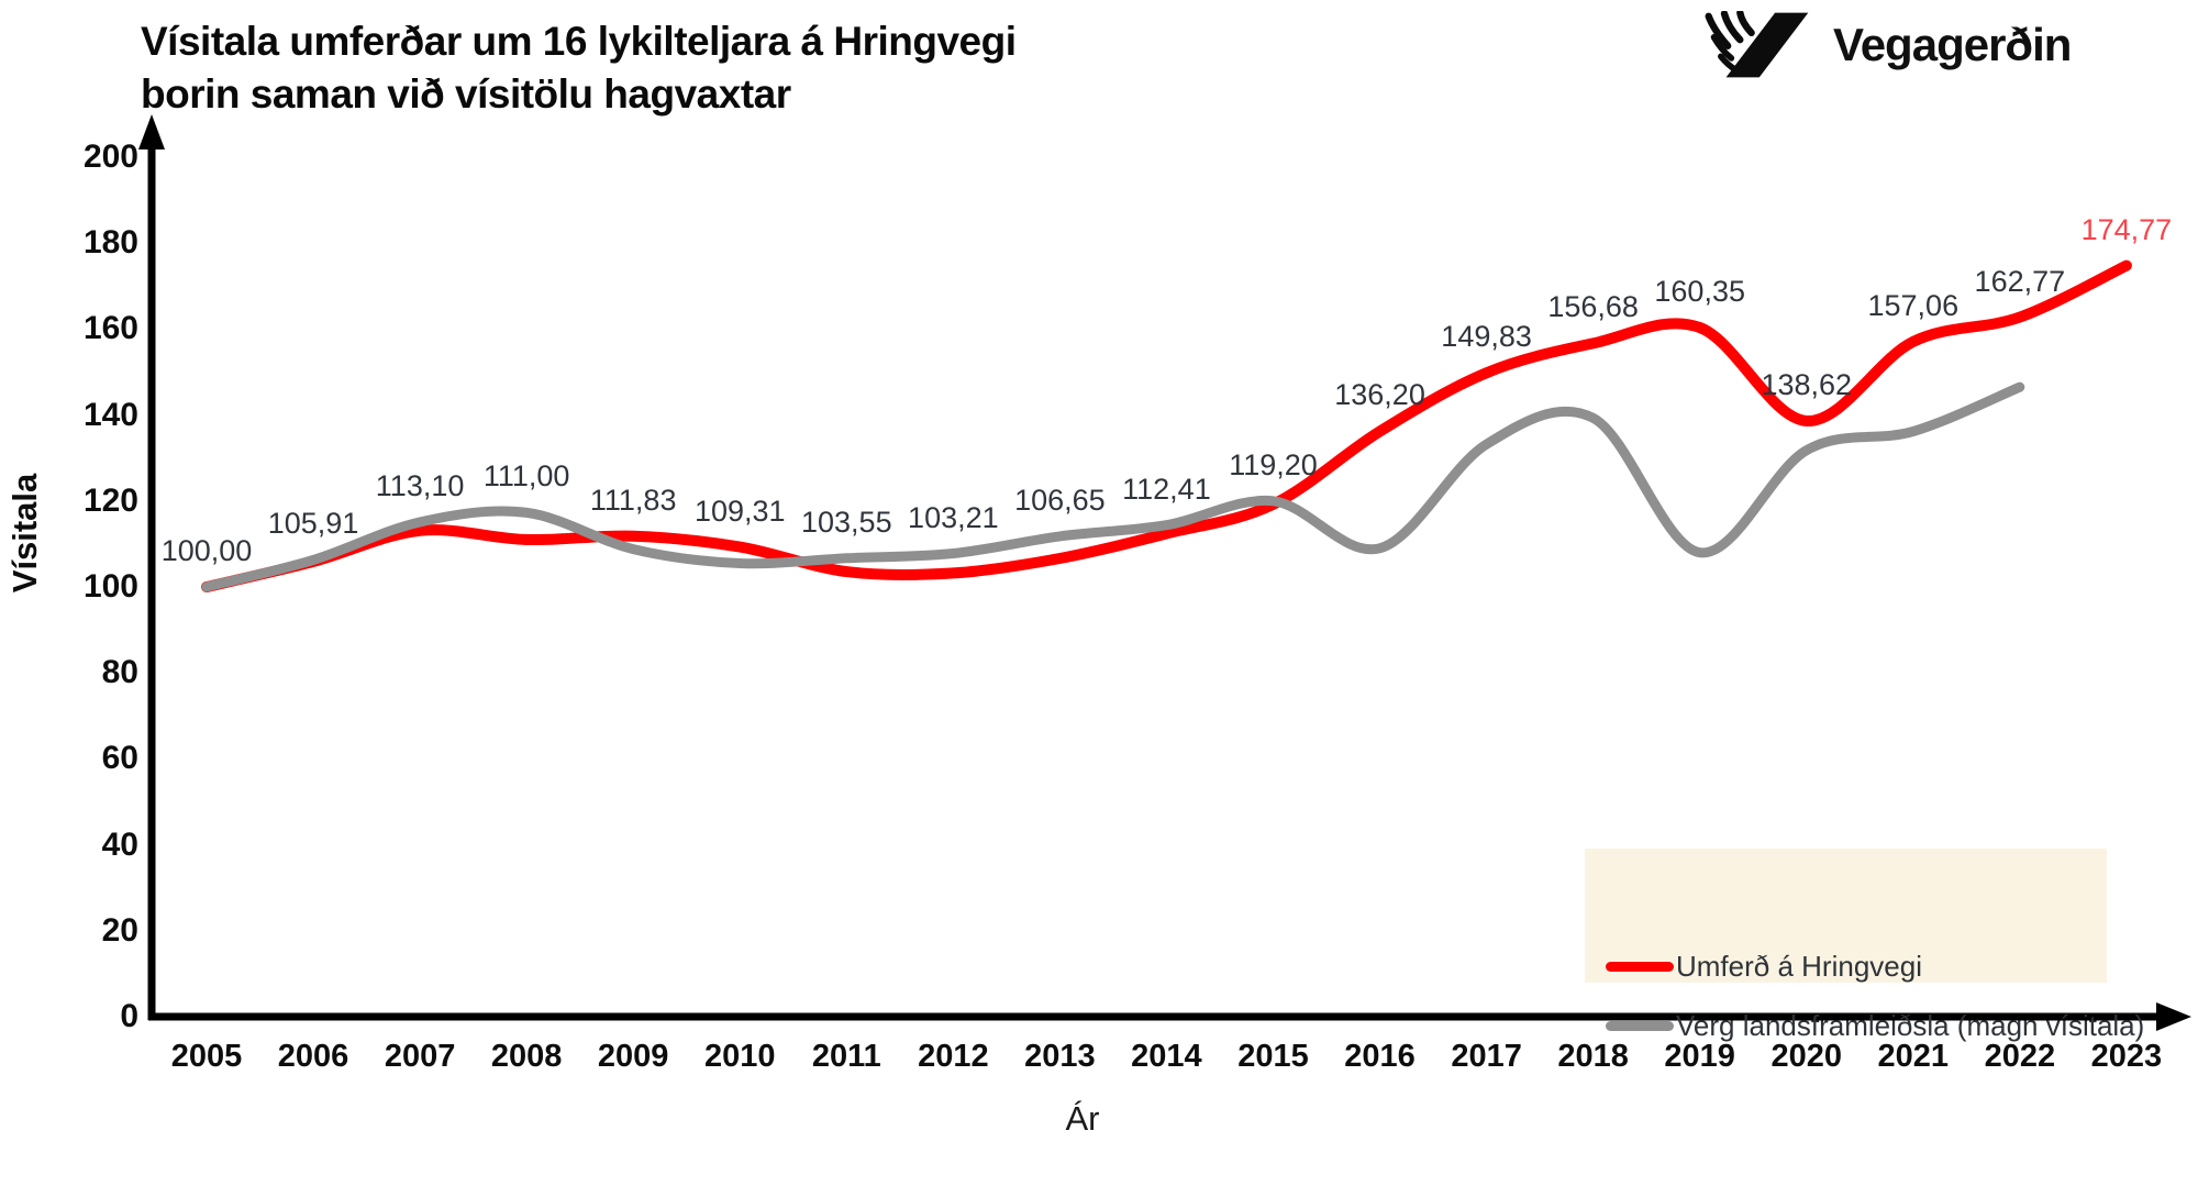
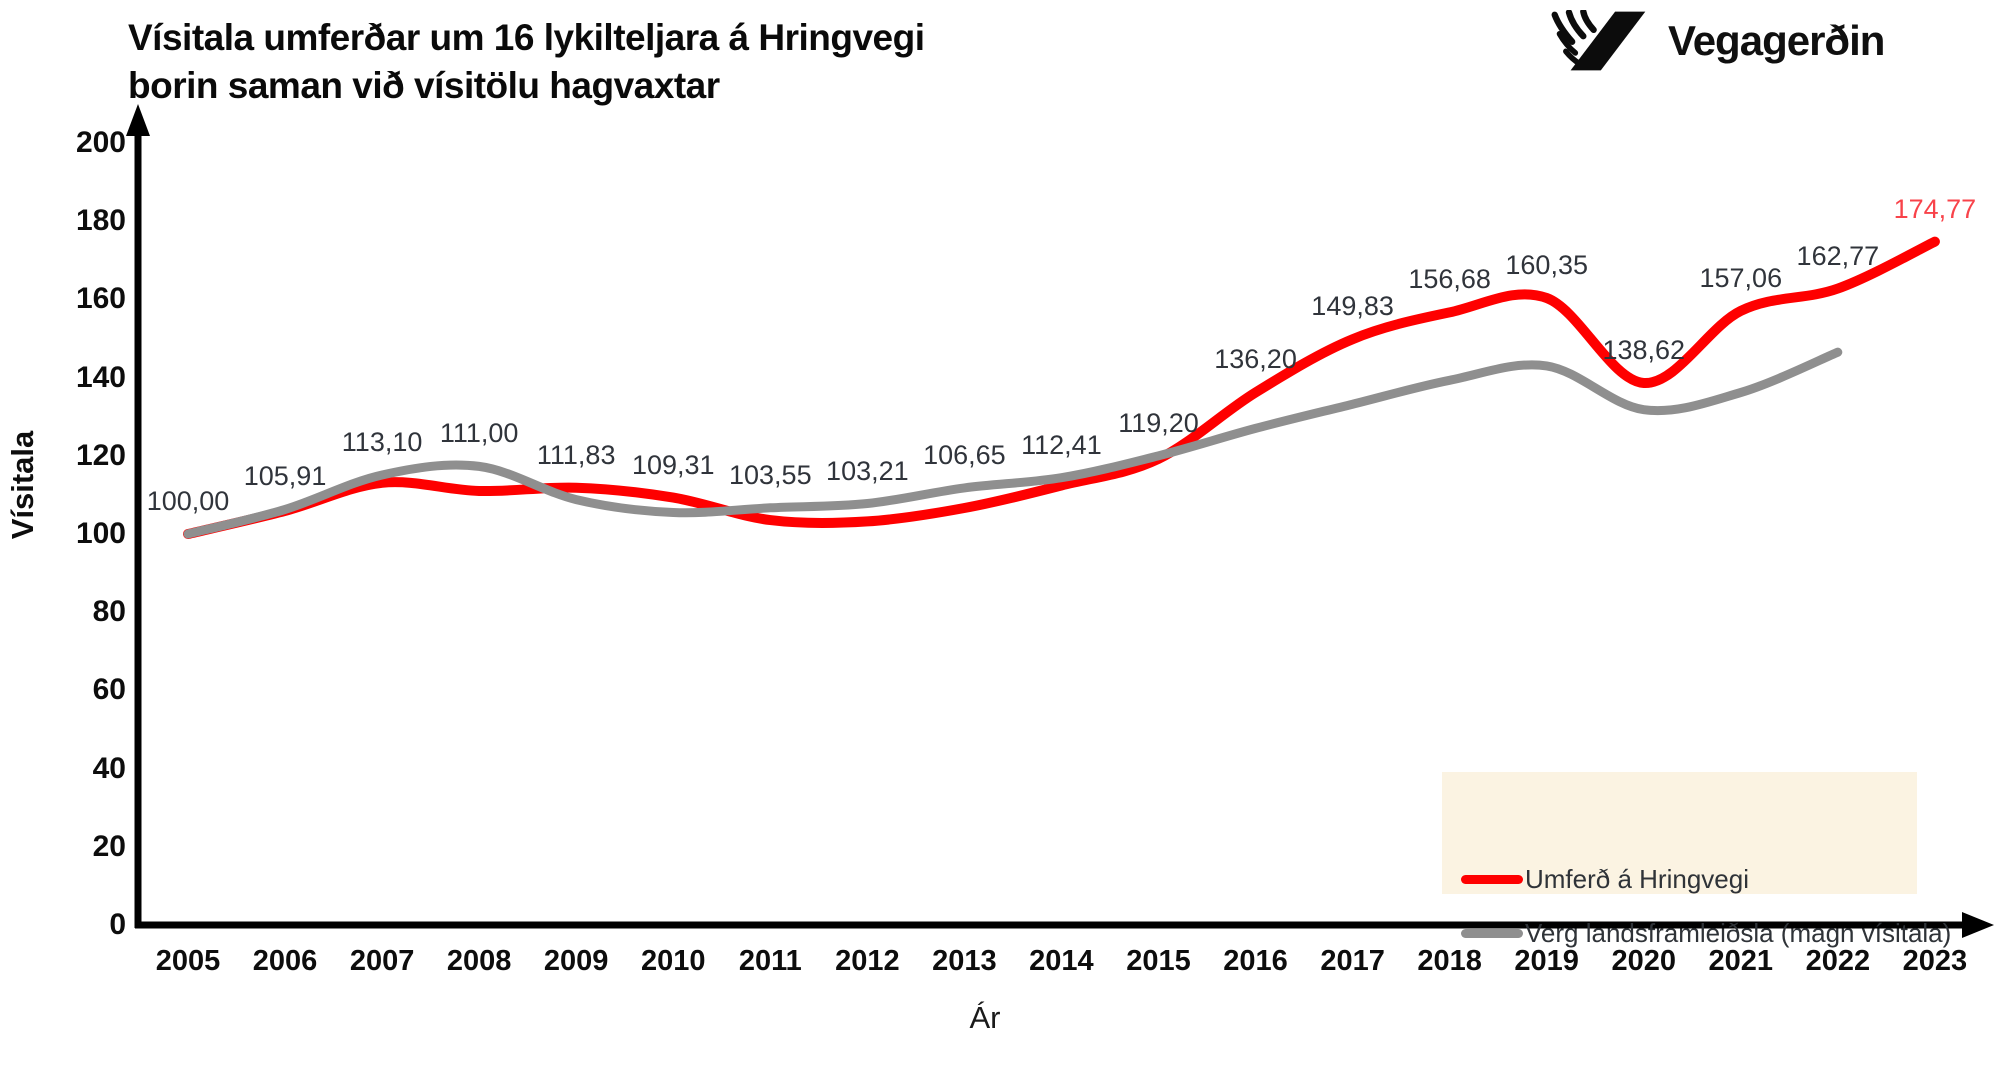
Verg landsframleiðsla (magn vísitala)/2016: 109 -> 127
Verg landsframleiðsla (magn vísitala)/2019: 108 -> 143
